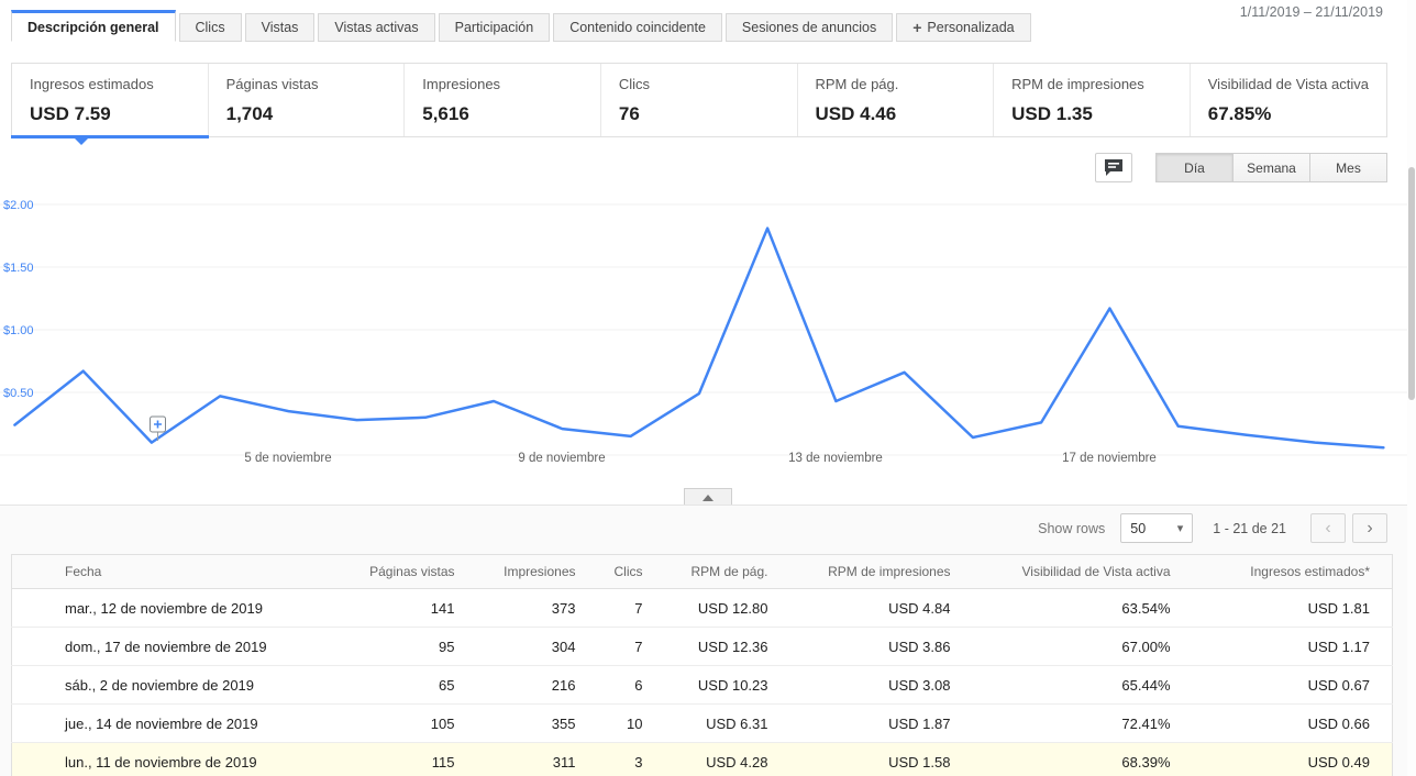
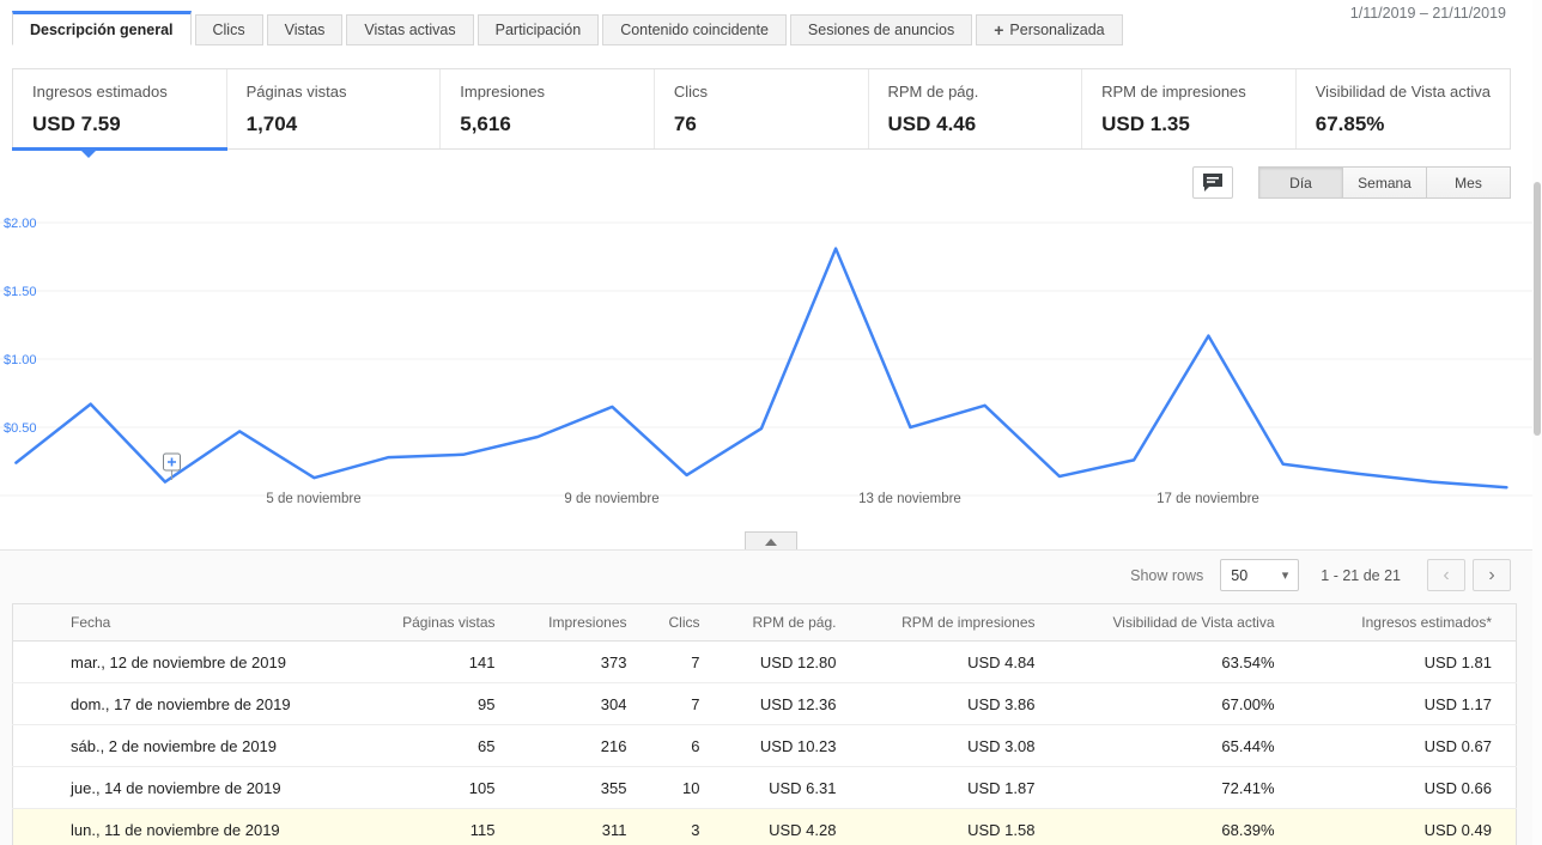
5 de noviembre: $0.35 -> $0.13
9 de noviembre: $0.21 -> $0.65
13 de noviembre: $0.43 -> $0.50
